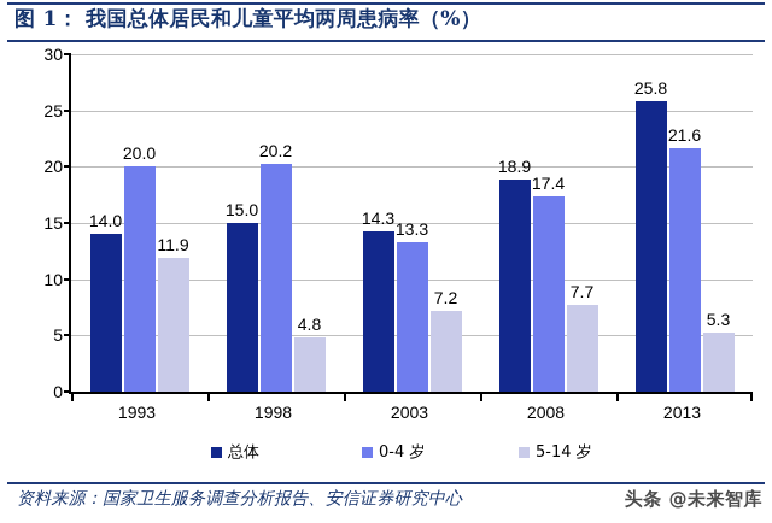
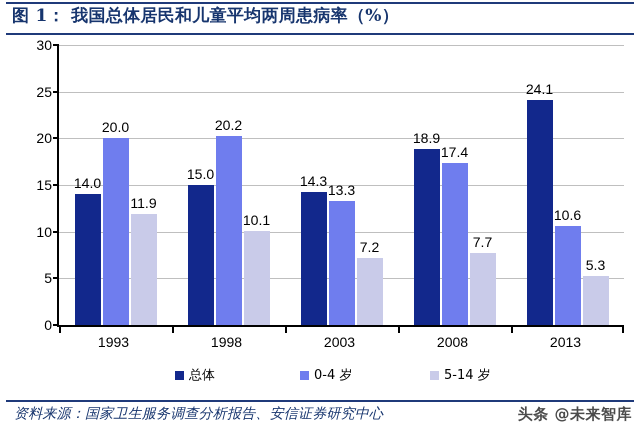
5-14 岁/1998: 4.8 -> 10.1
总体/2013: 25.8 -> 24.1
0-4 岁/2013: 21.6 -> 10.6
